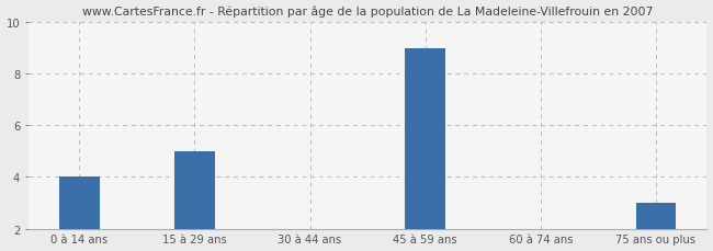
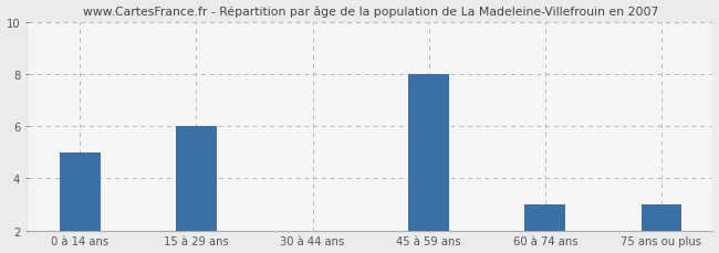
0 à 14 ans: 4 -> 5
15 à 29 ans: 5 -> 6
45 à 59 ans: 9 -> 8
60 à 74 ans: 2 -> 3
